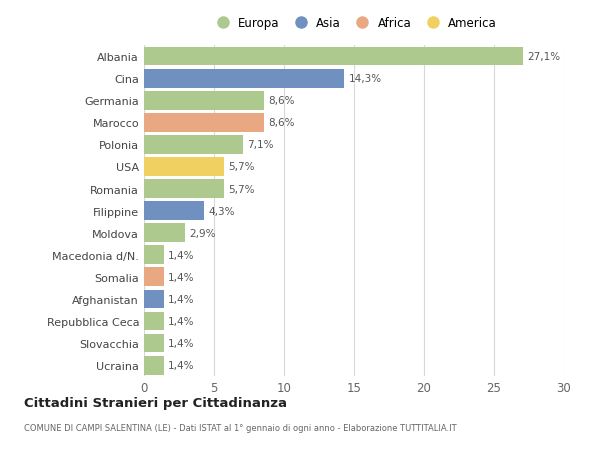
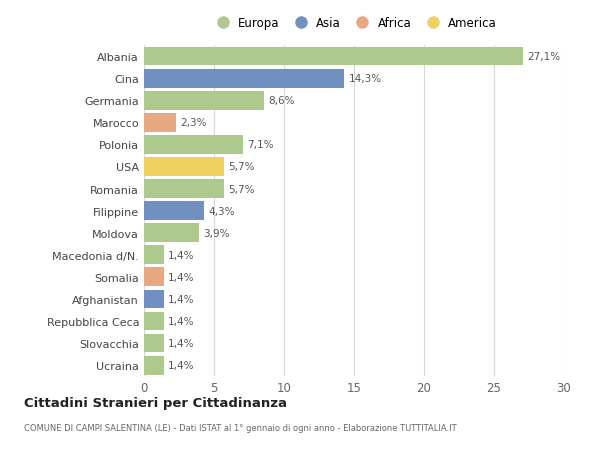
Marocco: 8,6% -> 2,3%
Moldova: 2,9% -> 3,9%
